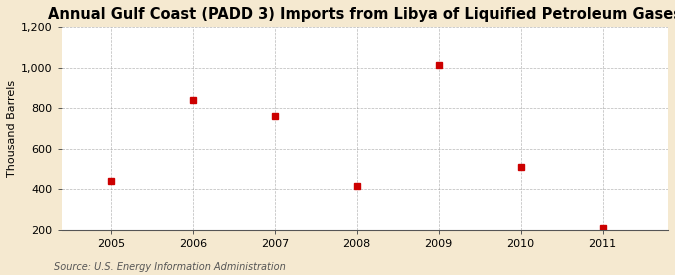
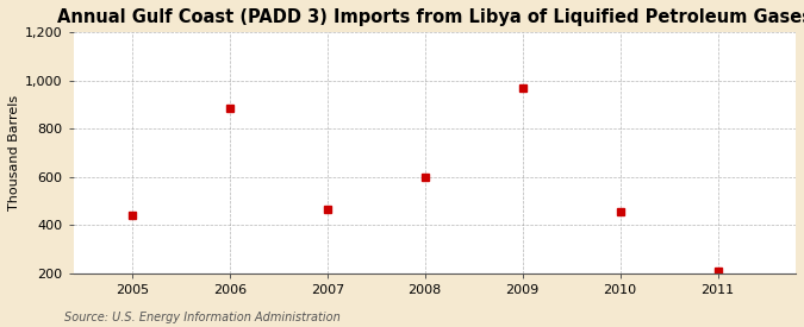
2006: 840 -> 885
2007: 760 -> 465
2008: 415 -> 600
2009: 1,015 -> 970
2010: 510 -> 455
